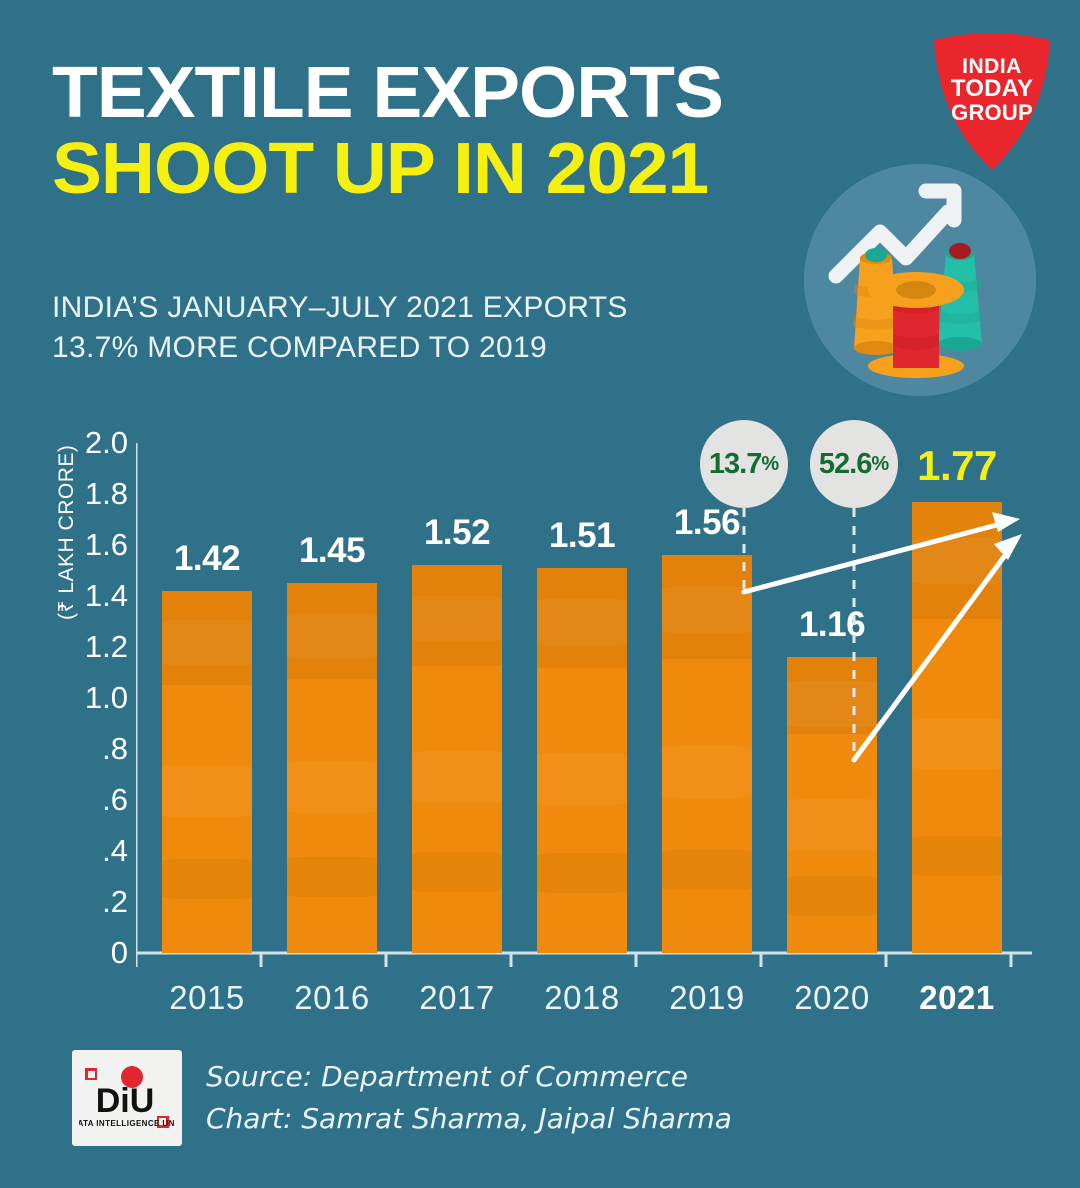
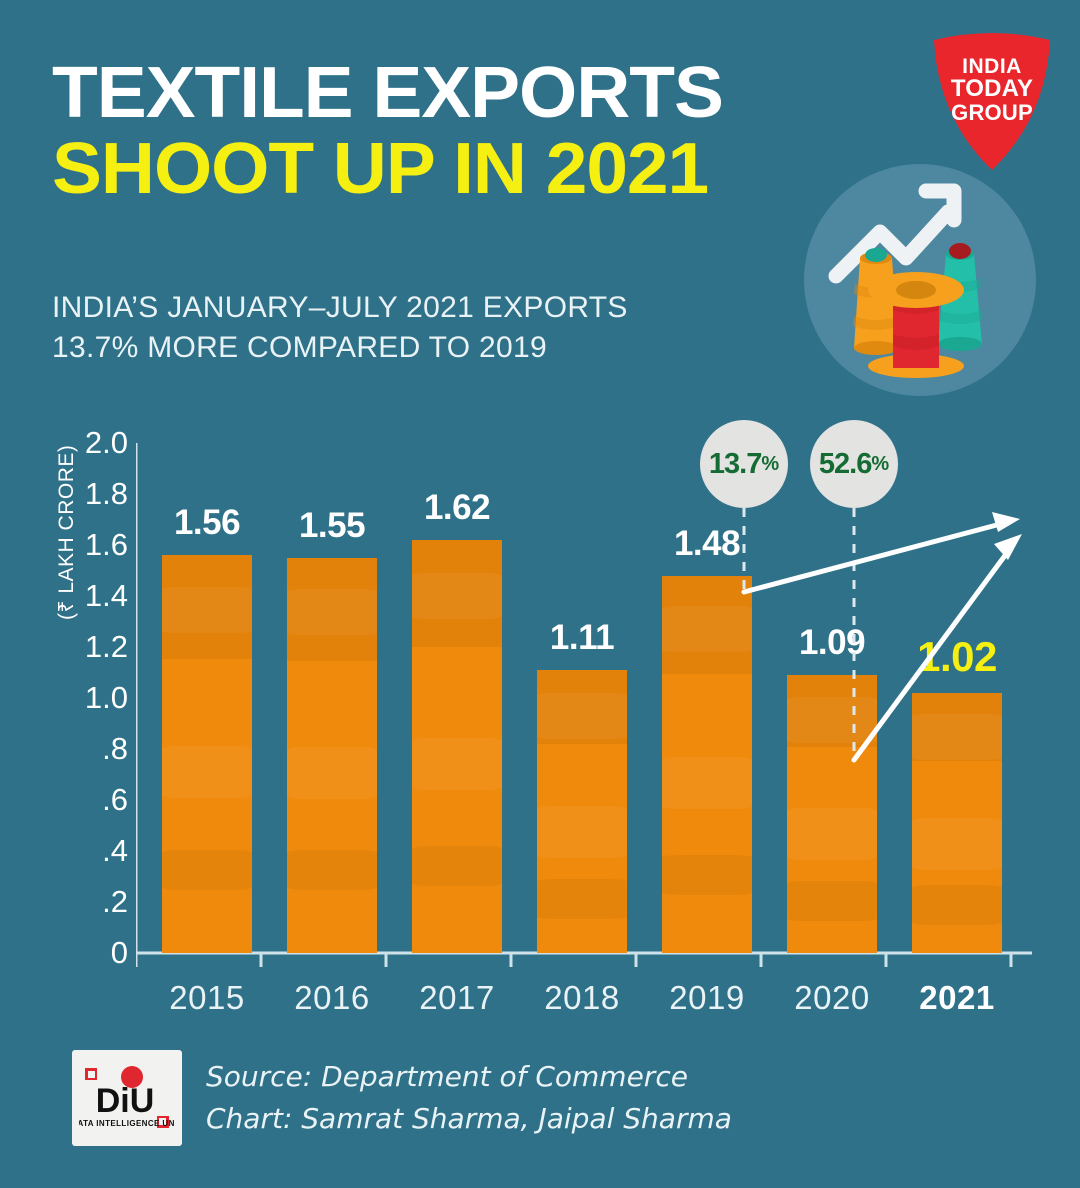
2015: 1.42 -> 1.56
2016: 1.45 -> 1.55
2017: 1.52 -> 1.62
2018: 1.51 -> 1.11
2019: 1.56 -> 1.48
2020: 1.16 -> 1.09
2021: 1.77 -> 1.02
